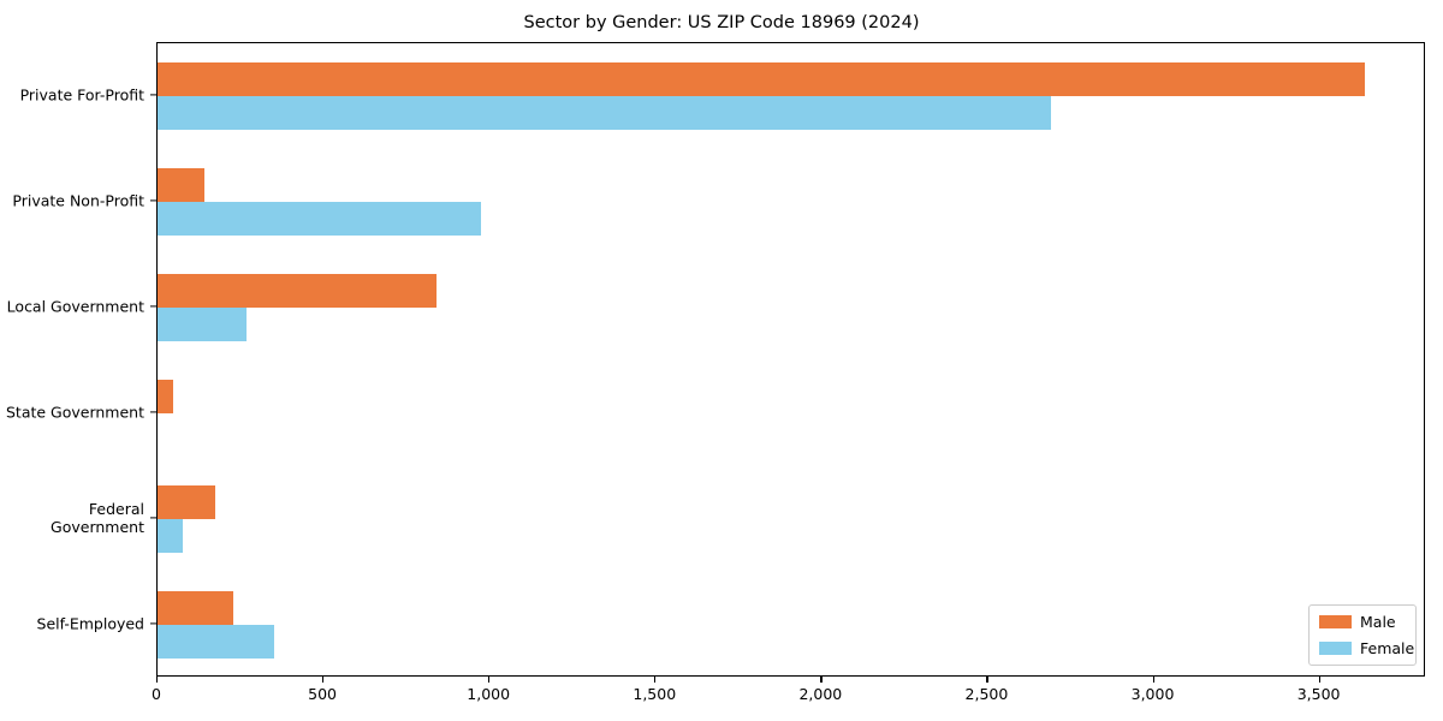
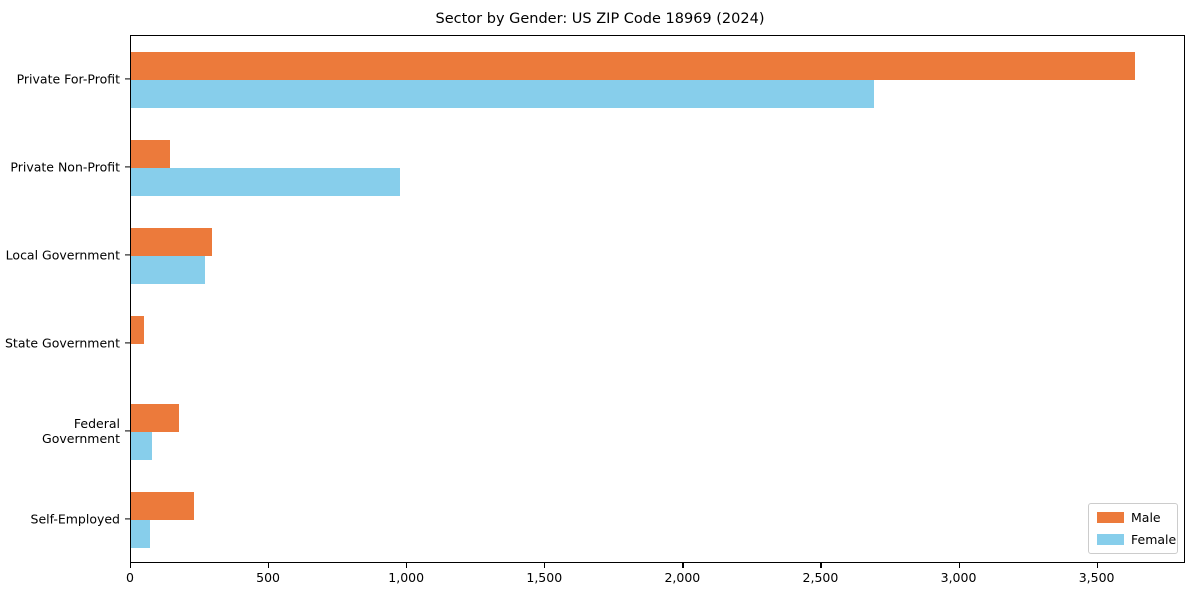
Male/Local Government: 840 -> 300
Female/Self-Employed: 350 -> 70
